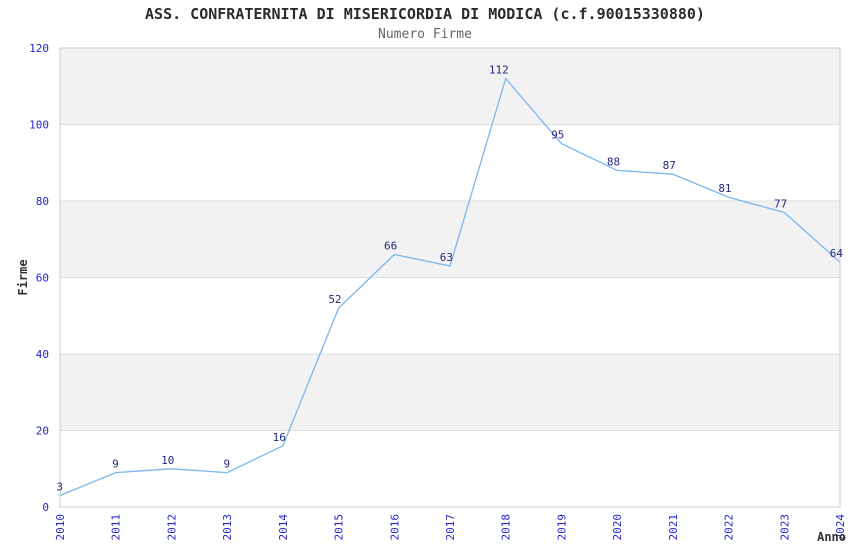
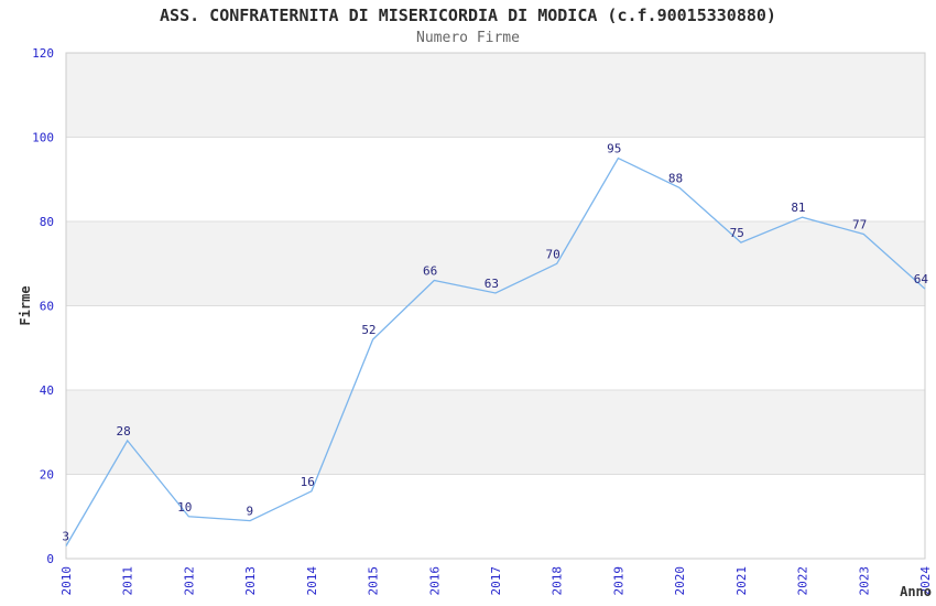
2011: 9 -> 28
2018: 112 -> 70
2021: 87 -> 75
